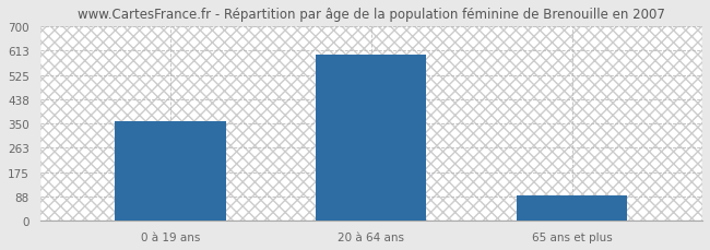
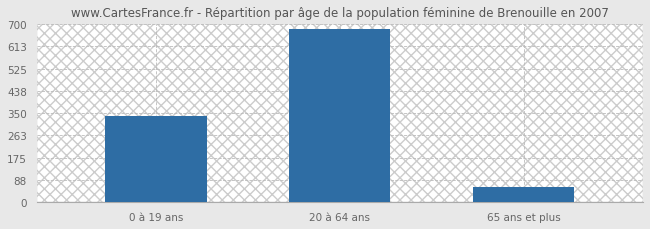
0 à 19 ans: 360 -> 338
20 à 64 ans: 600 -> 681
65 ans et plus: 90 -> 62
